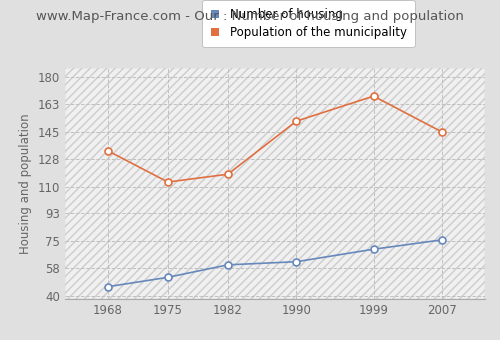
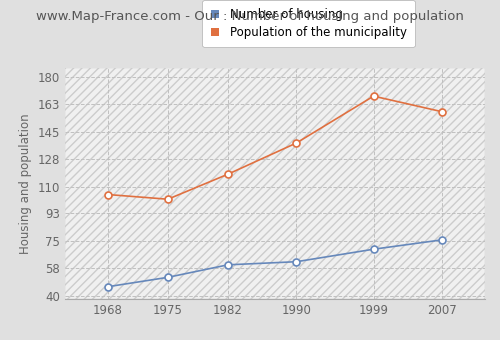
Population of the municipality/1968: 133 -> 105
Population of the municipality/1975: 113 -> 102
Population of the municipality/1990: 152 -> 138
Population of the municipality/2007: 145 -> 158
